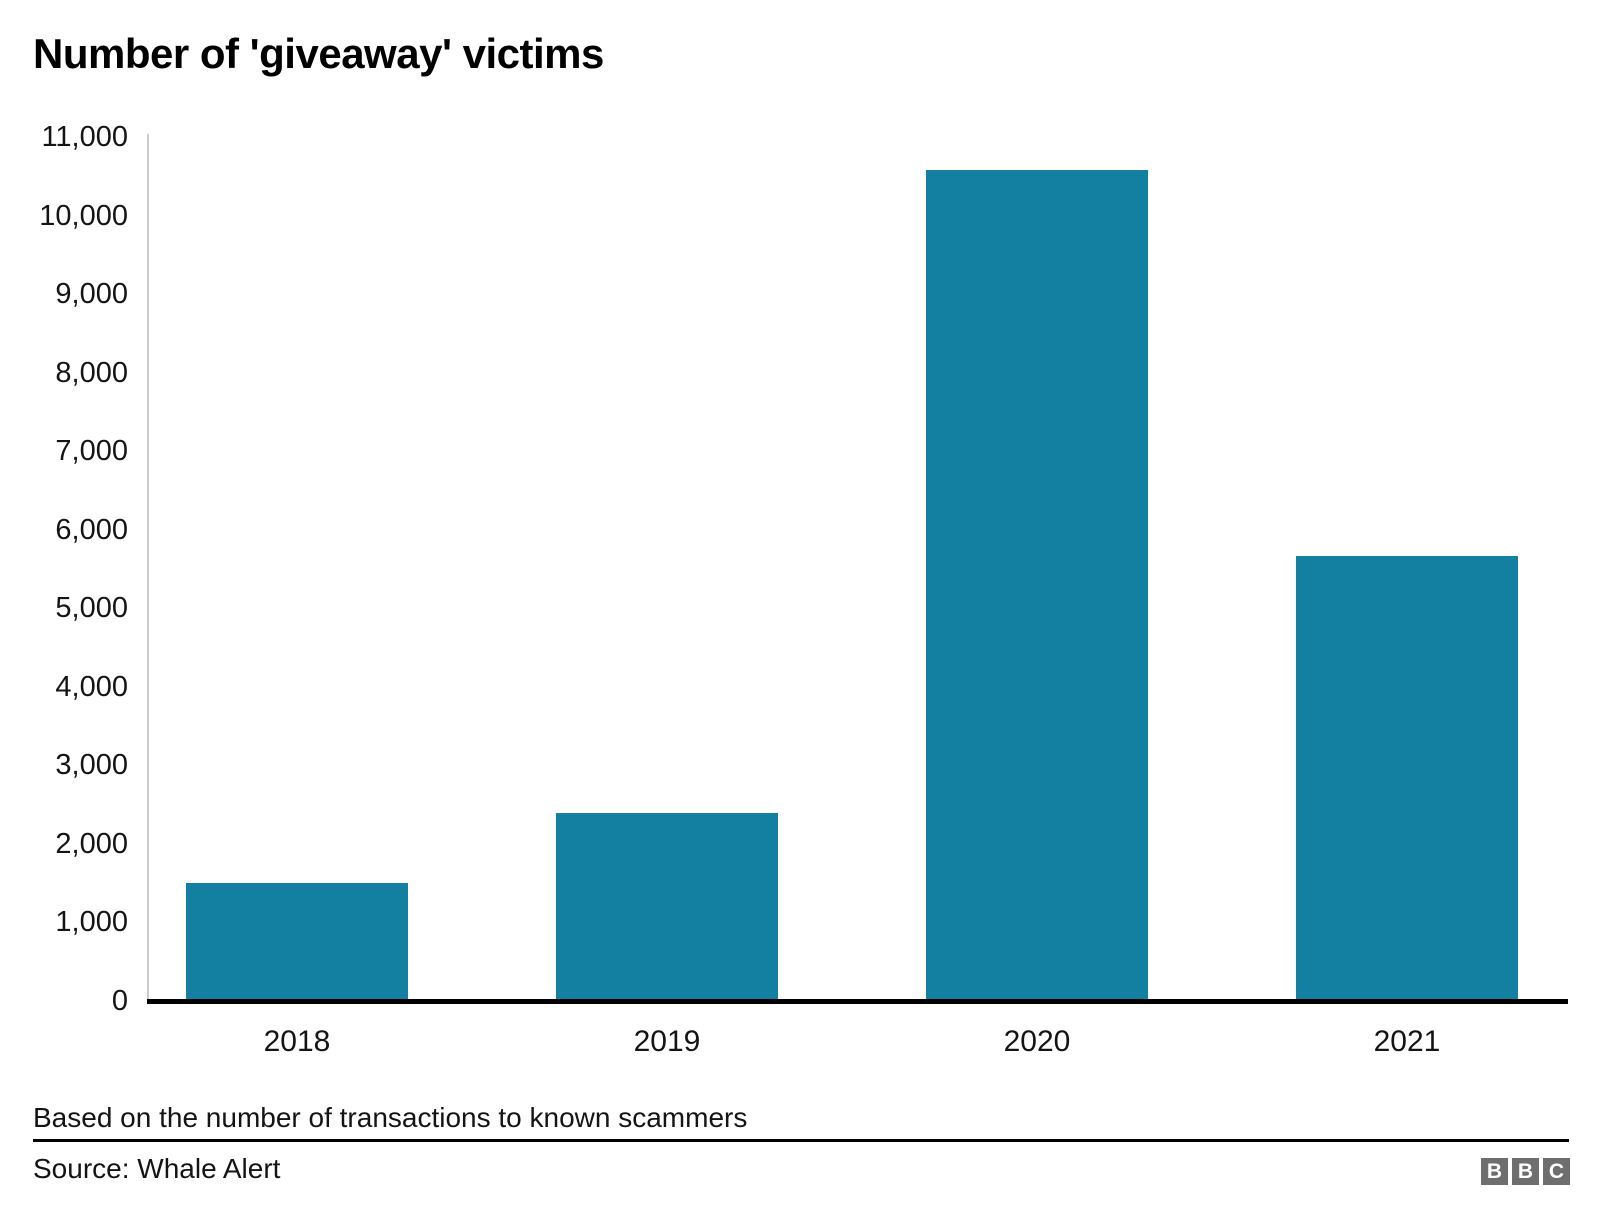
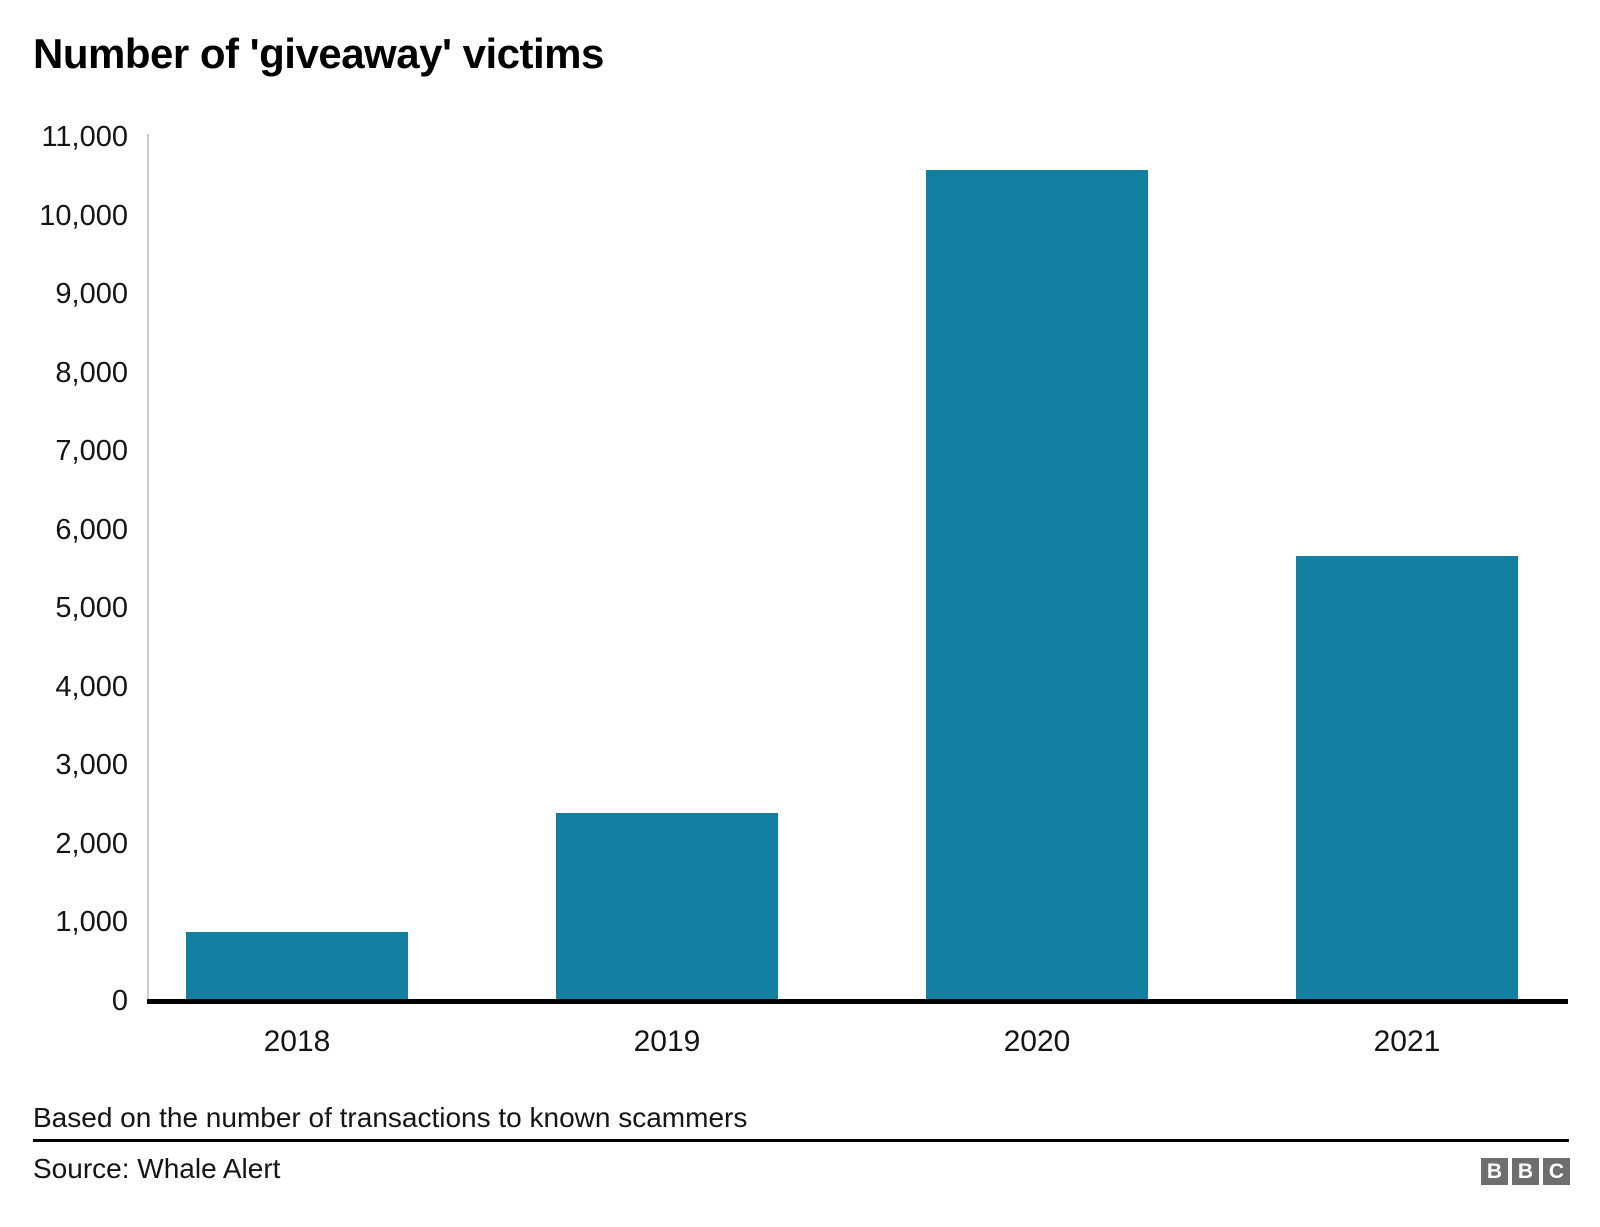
2018: 1500 -> 900
